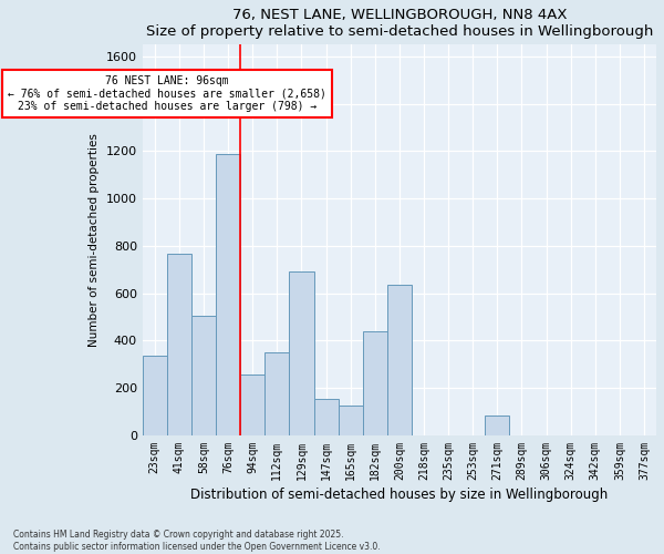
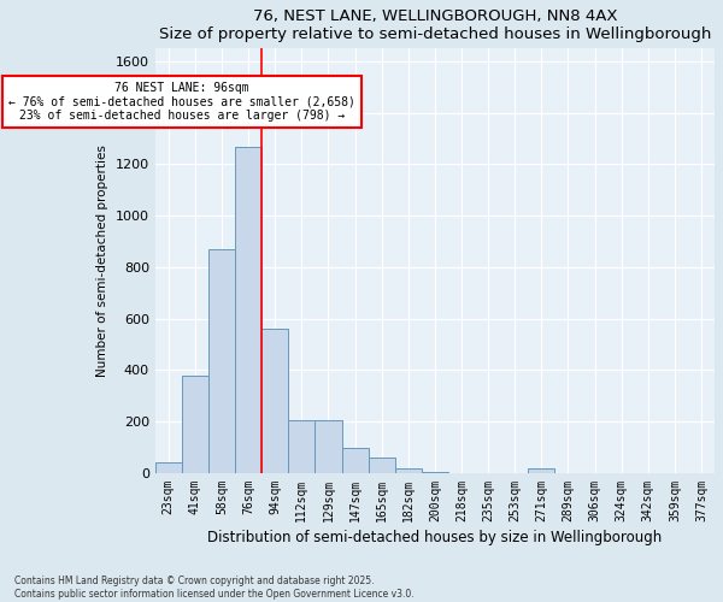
23sqm: 335 -> 40
41sqm: 765 -> 380
58sqm: 505 -> 870
76sqm: 1190 -> 1270
94sqm: 255 -> 560
112sqm: 350 -> 205
129sqm: 690 -> 205
147sqm: 155 -> 100
165sqm: 125 -> 60
182sqm: 440 -> 20
200sqm: 635 -> 5
271sqm: 85 -> 20
